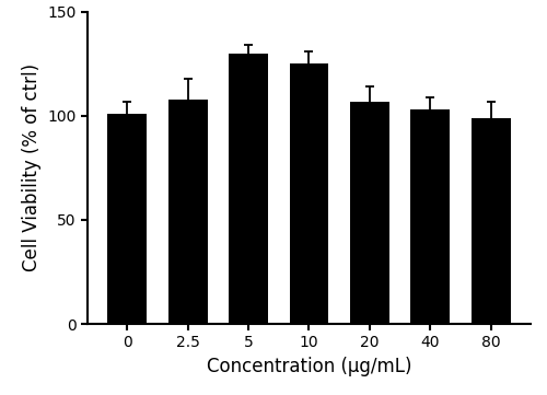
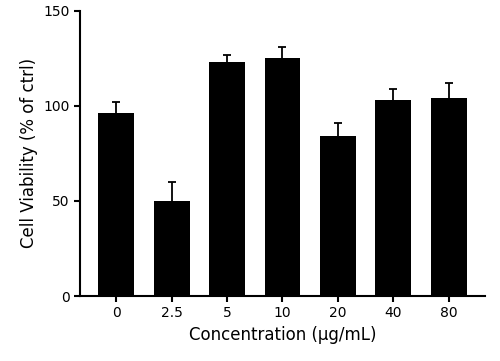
0: 101 -> 96
2.5: 108 -> 50
5: 130 -> 123
20: 107 -> 84
80: 99 -> 104
